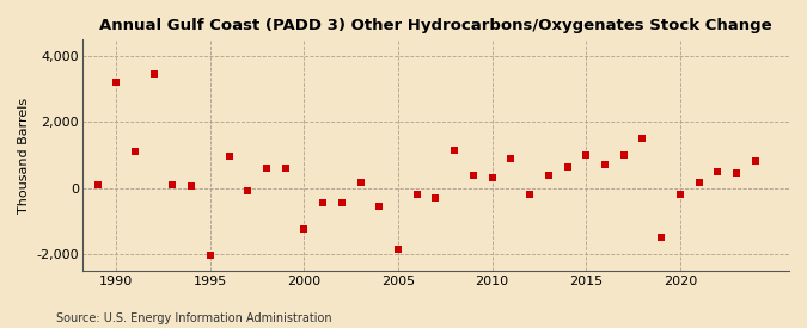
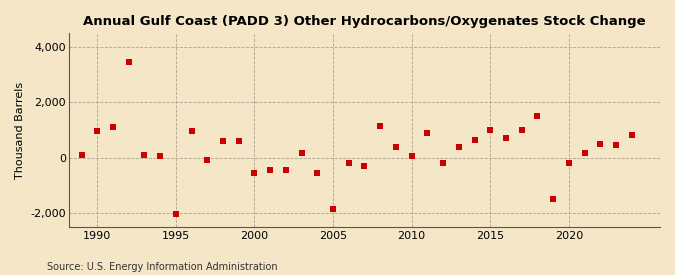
1990: 3,200 -> 950
2000: -1,250 -> -550
2010: 300 -> 50
